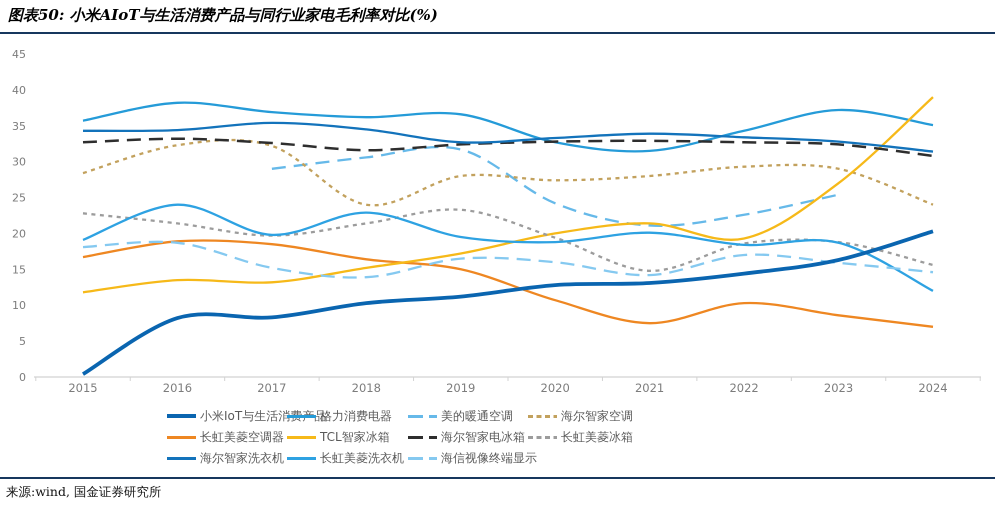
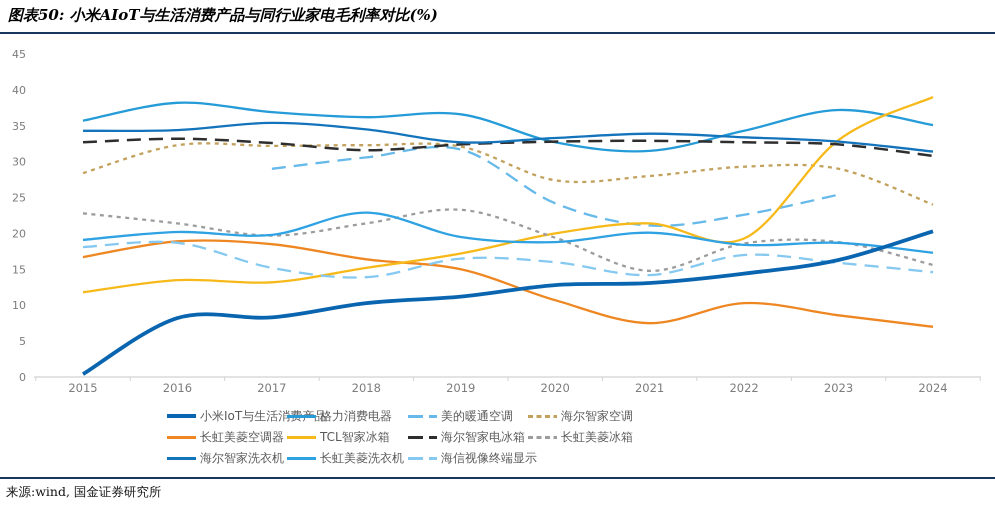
长虹美菱洗衣机/2016: 24 -> 20
海尔智家空调/2018: 24 -> 32
海尔智家空调/2019: 28 -> 32
TCL智家冰箱/2023: 27 -> 33
长虹美菱洗衣机/2024: 12 -> 17
